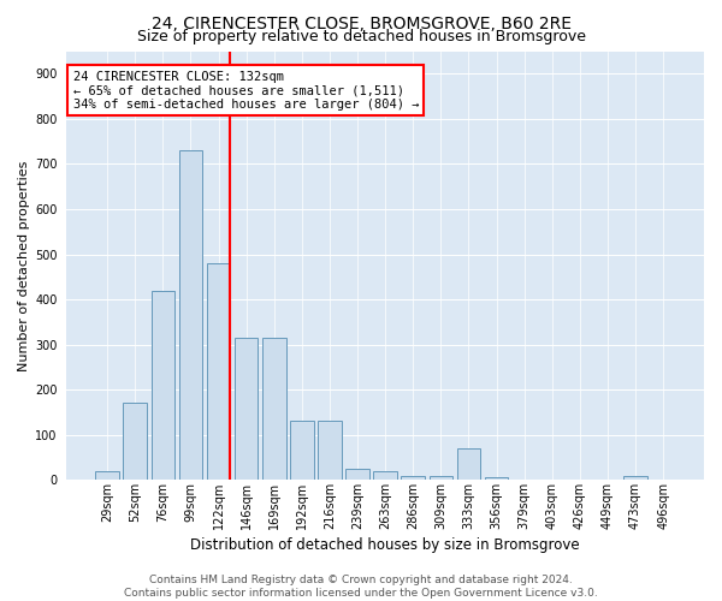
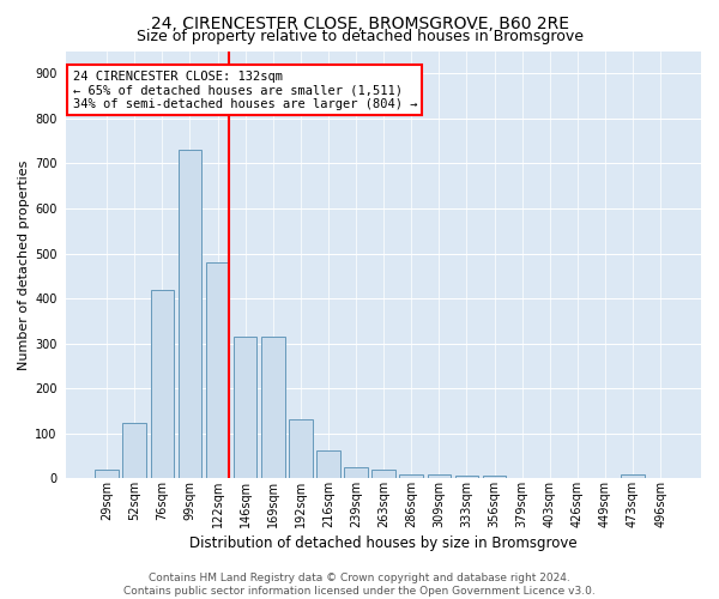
52sqm: 170 -> 122
216sqm: 130 -> 63
333sqm: 70 -> 5
